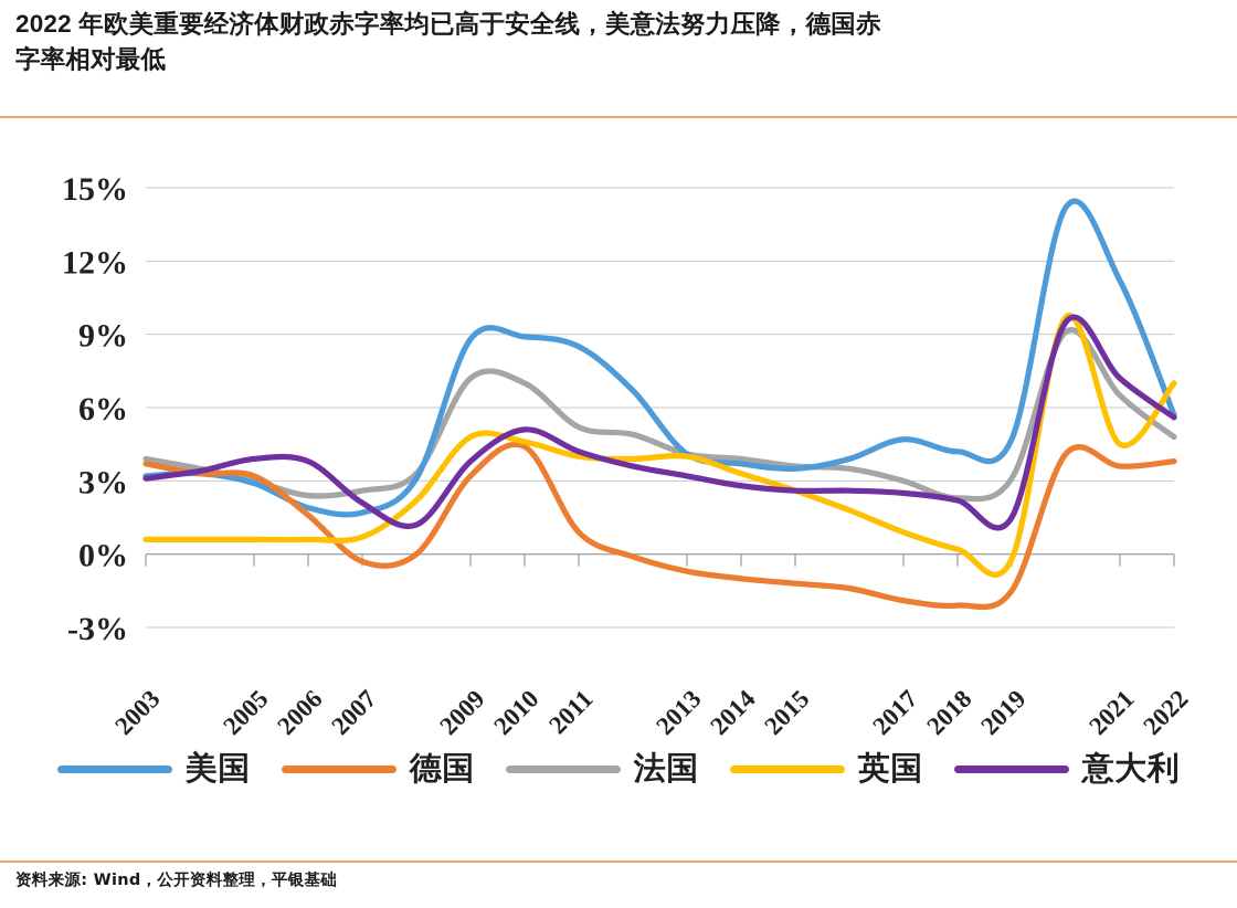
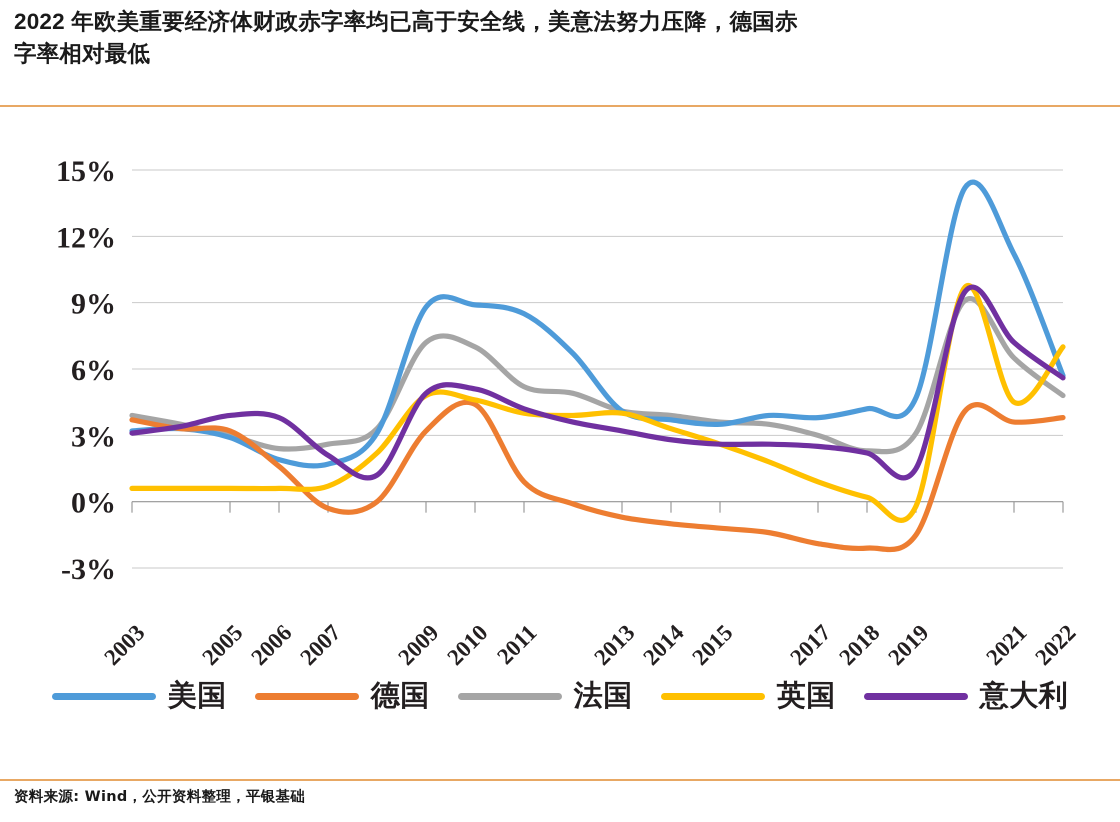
意大利/2009: 3.8% -> 4.9%
美国/2017: 4.7% -> 3.8%
